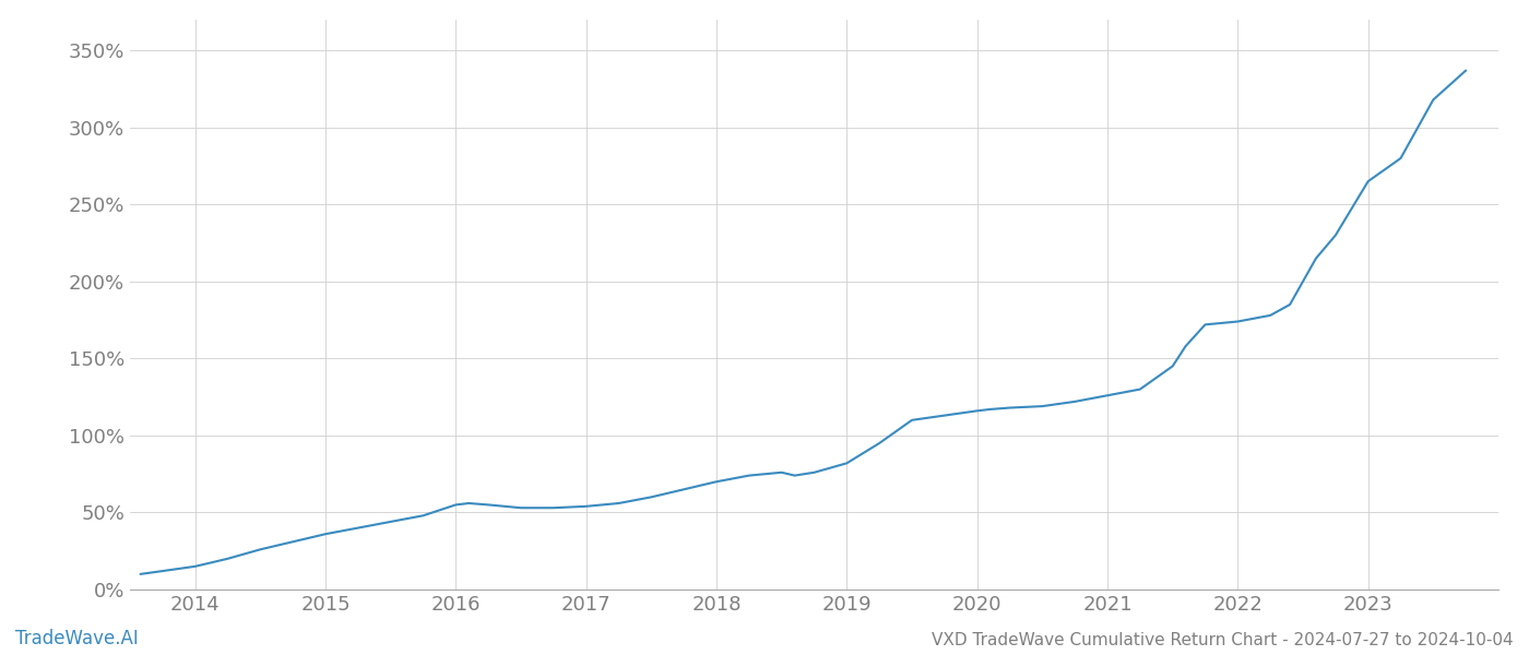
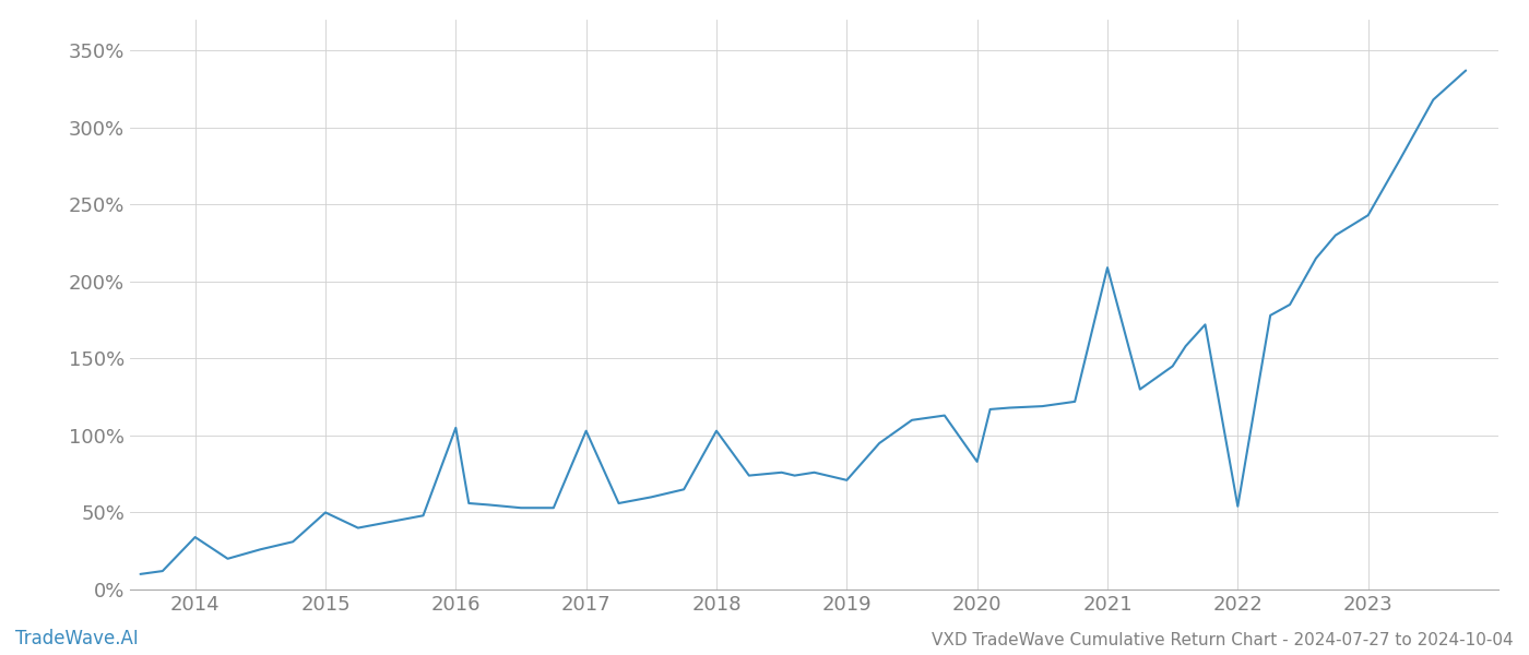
2014: 15% -> 34%
2015: 36% -> 50%
2016: 55% -> 105%
2017: 54% -> 103%
2018: 70% -> 103%
2019: 82% -> 71%
2020: 116% -> 83%
2021: 126% -> 209%
2022: 174% -> 54%
2023: 265% -> 243%
